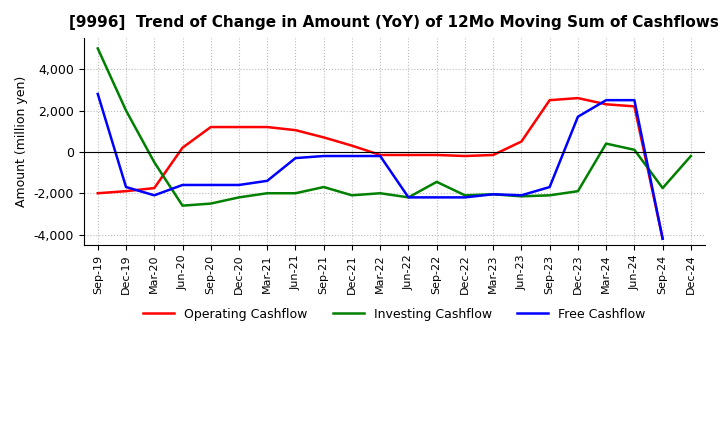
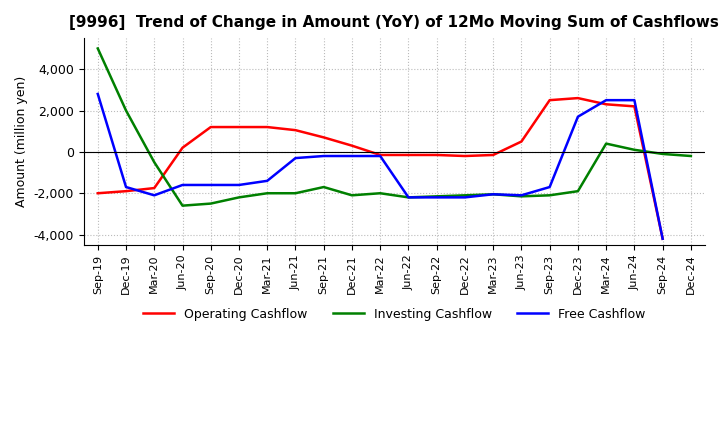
Investing Cashflow/Sep-22: -1,450 -> -2,150
Investing Cashflow/Sep-24: -1,750 -> -100
